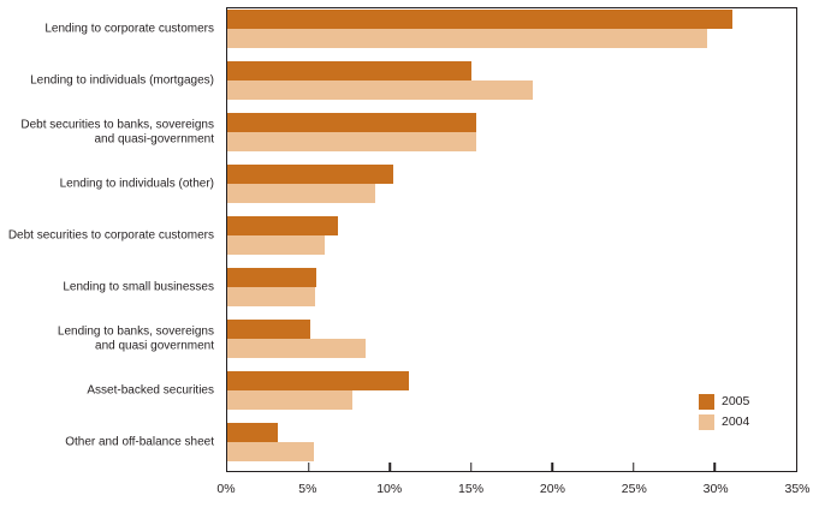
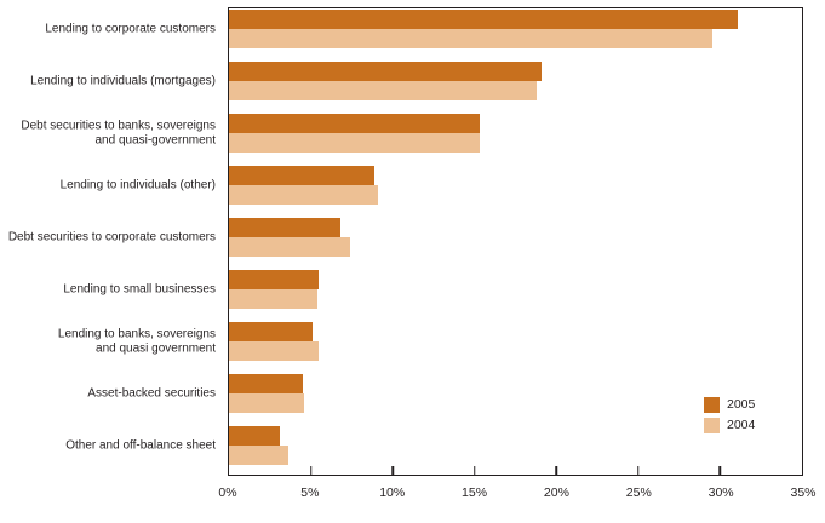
2005/Lending to individuals (mortgages): 15.0% -> 19.1%
2005/Lending to individuals (other): 10.2% -> 8.9%
2004/Debt securities to corporate customers: 6.0% -> 7.4%
2004/Lending to banks, sovereigns and quasi government: 8.5% -> 5.5%
2005/Asset-backed securities: 11.2% -> 4.5%
2004/Asset-backed securities: 7.7% -> 4.6%
2004/Other and off-balance sheet: 5.3% -> 3.6%
